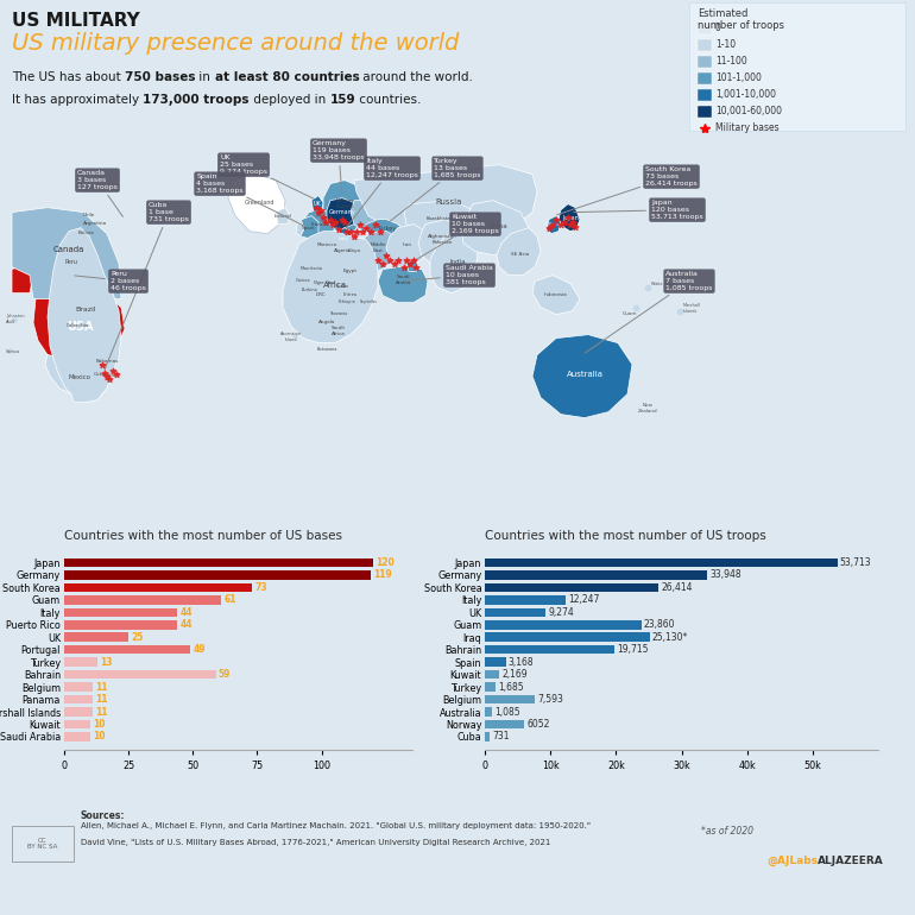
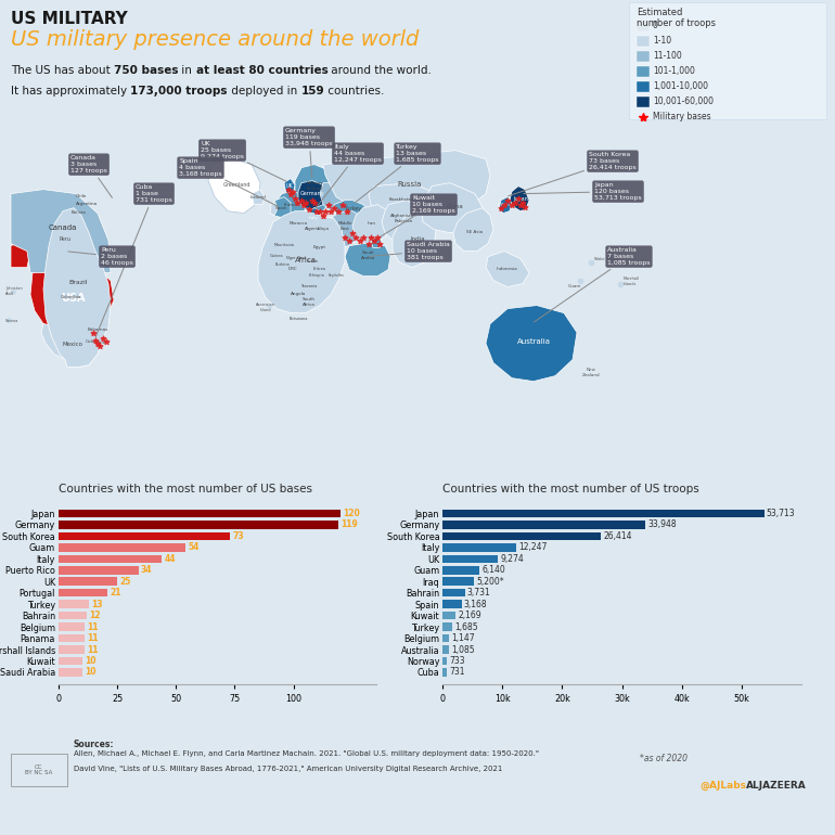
Countries with the most number of US bases/Guam: 61 -> 54
Countries with the most number of US bases/Puerto Rico: 44 -> 34
Countries with the most number of US bases/Portugal: 49 -> 21
Countries with the most number of US bases/Bahrain: 59 -> 12
Countries with the most number of US troops/Guam: 23,860 -> 6,140
Countries with the most number of US troops/Iraq: 25,130* -> 5,200*
Countries with the most number of US troops/Bahrain: 19,715 -> 3,731
Countries with the most number of US troops/Belgium: 7,593 -> 1,147
Countries with the most number of US troops/Norway: 6052 -> 733
